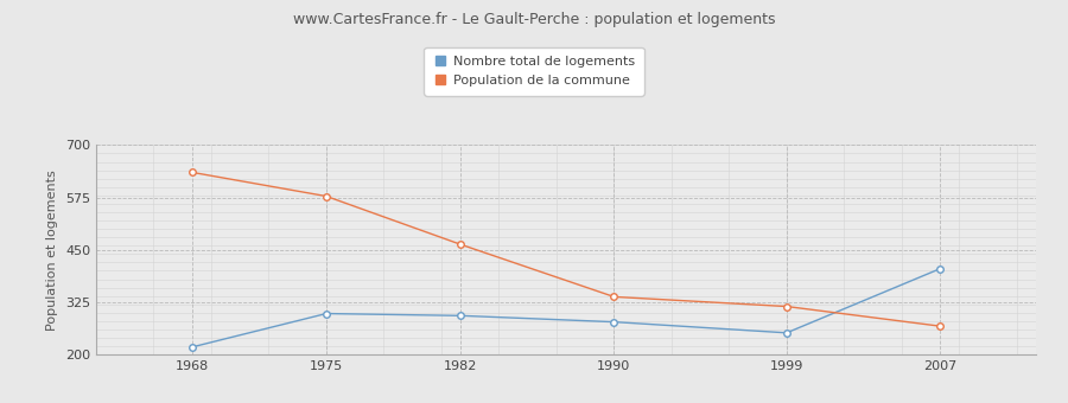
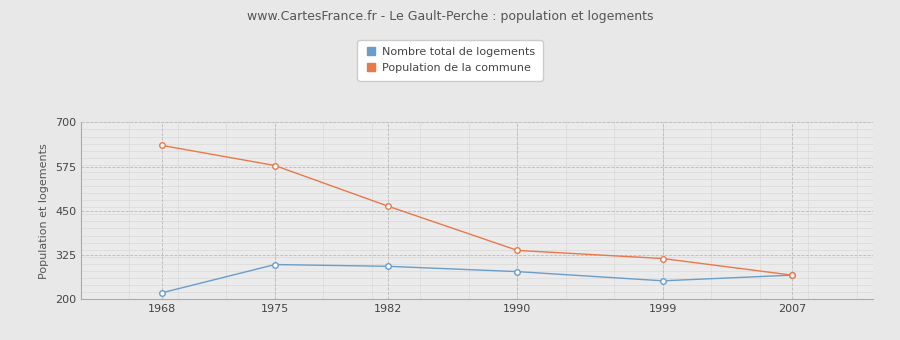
Nombre total de logements/2007: 405 -> 268
